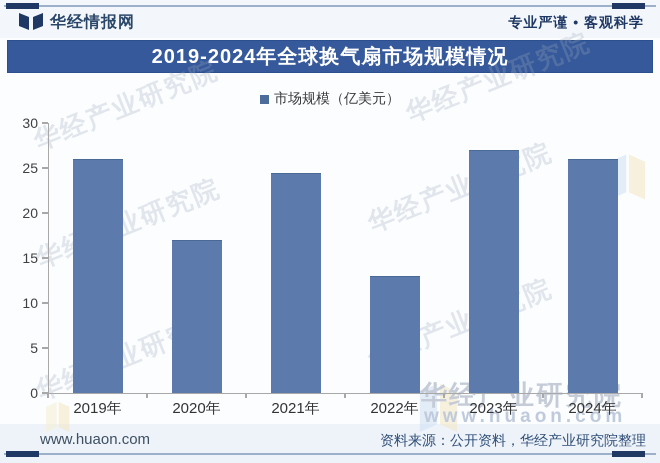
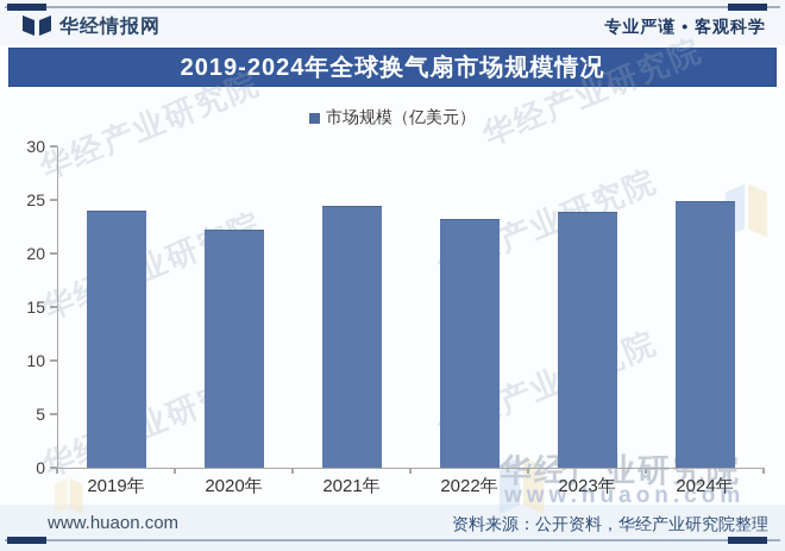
2019年: 26 -> 24
2020年: 17 -> 22
2022年: 13 -> 23
2023年: 27 -> 24
2024年: 26 -> 25
